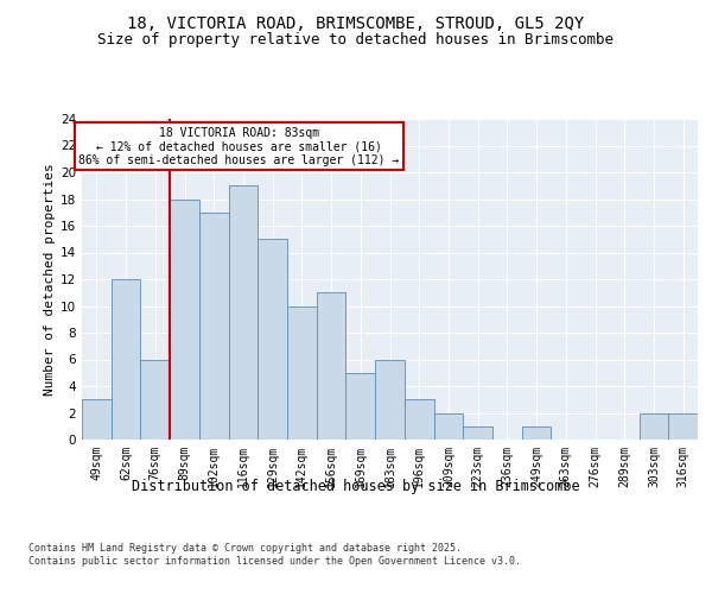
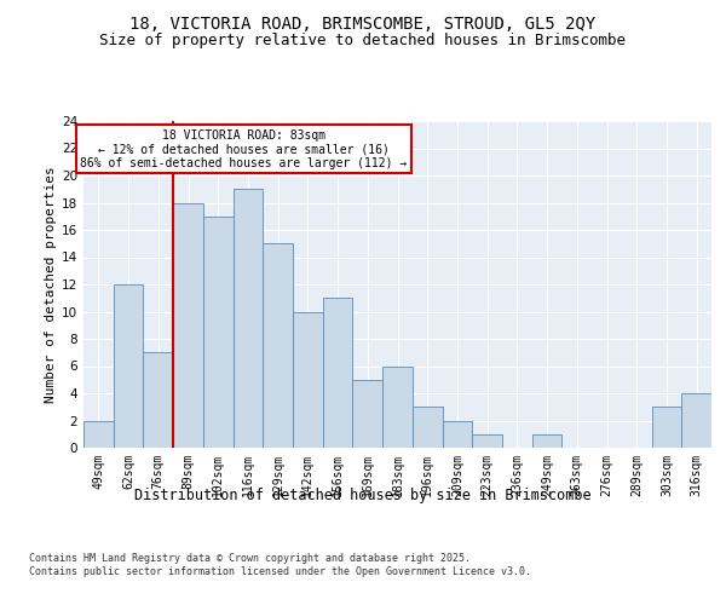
49sqm: 3 -> 2
76sqm: 6 -> 7
303sqm: 2 -> 3
316sqm: 2 -> 4
